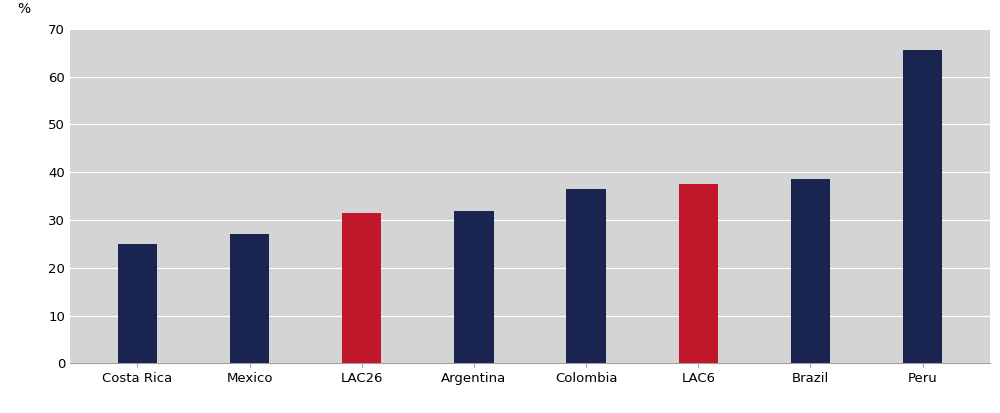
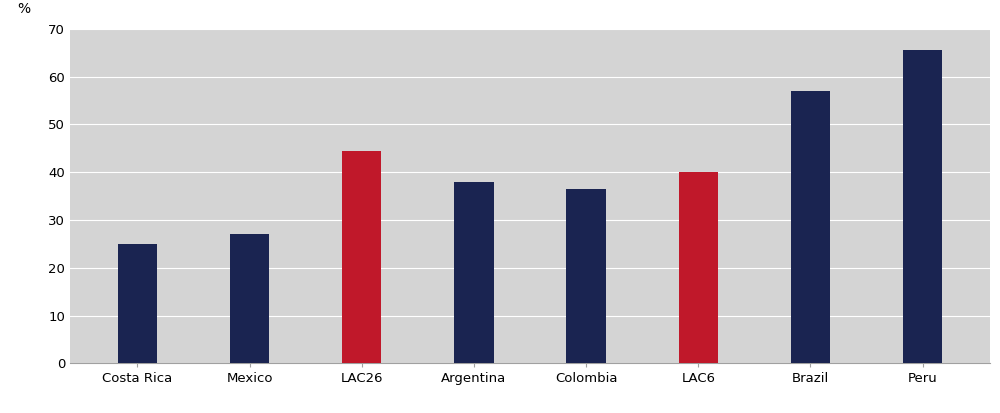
LAC26: 31.5 -> 44.5
Argentina: 32.0 -> 38.0
LAC6: 37.5 -> 40.0
Brazil: 38.5 -> 57.0
